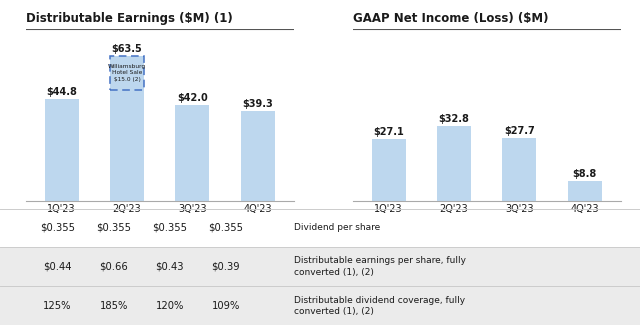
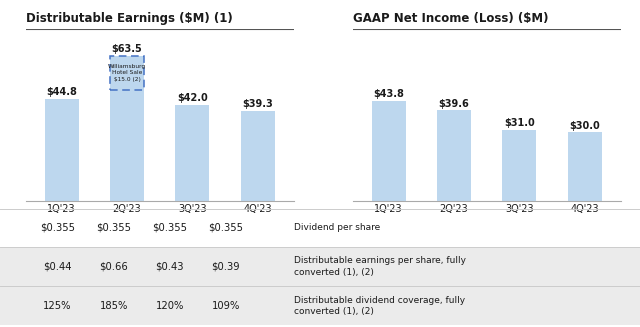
GAAP Net Income (Loss) ($M)/1Q'23: $27.1 -> $43.8
GAAP Net Income (Loss) ($M)/2Q'23: $32.8 -> $39.6
GAAP Net Income (Loss) ($M)/3Q'23: $27.7 -> $31.0
GAAP Net Income (Loss) ($M)/4Q'23: $8.8 -> $30.0
